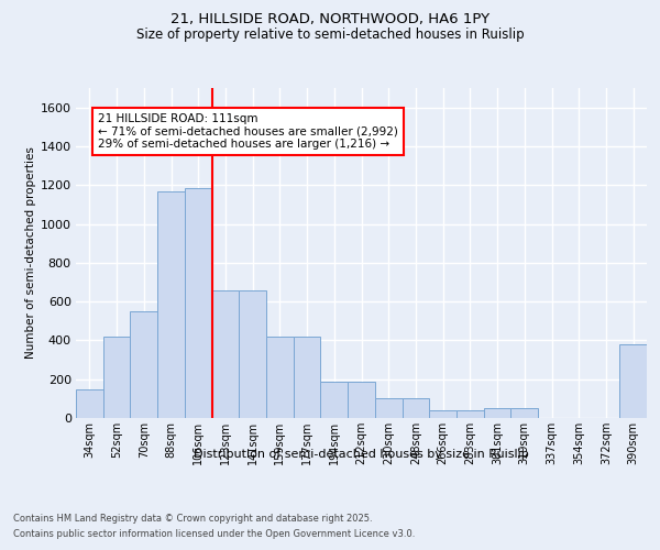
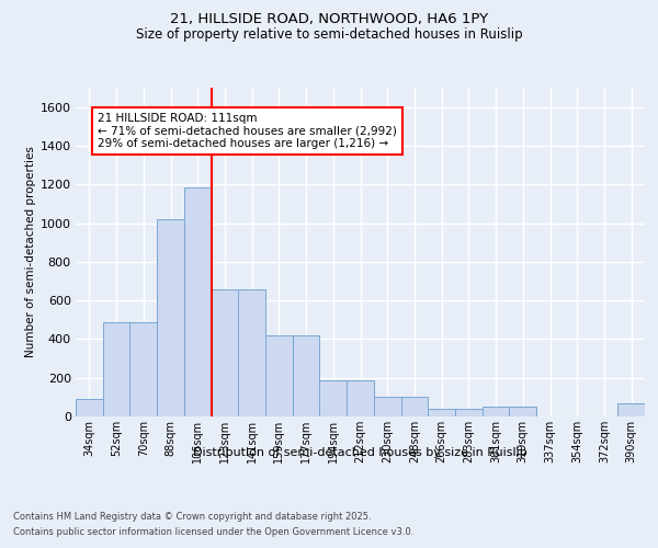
34sqm: 150 -> 90
52sqm: 420 -> 490
70sqm: 550 -> 490
88sqm: 1170 -> 1020
390sqm: 380 -> 70
